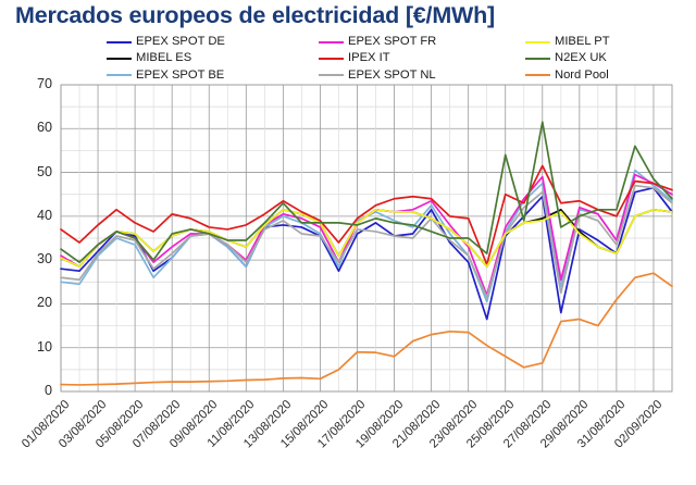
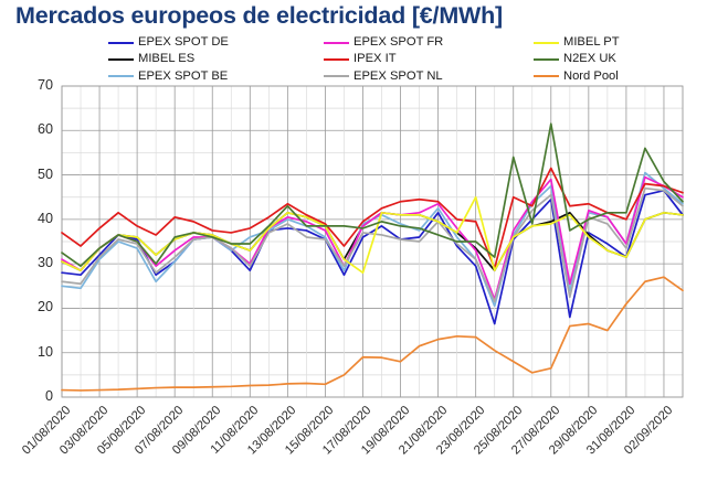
EPEX SPOT BE/11/08/2020: 28 -> 36
MIBEL PT/17/08/2020: 38 -> 28
MIBEL PT/23/08/2020: 34 -> 45
